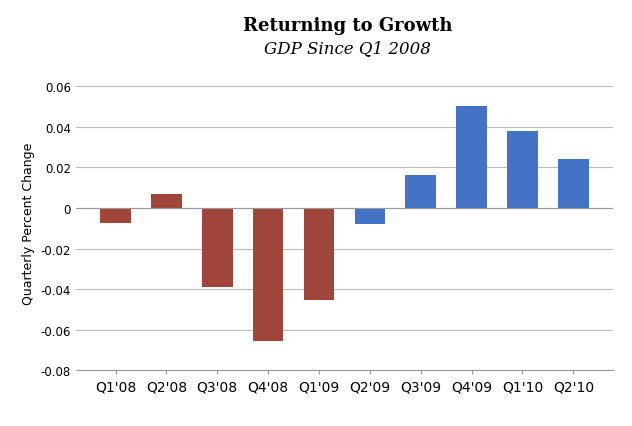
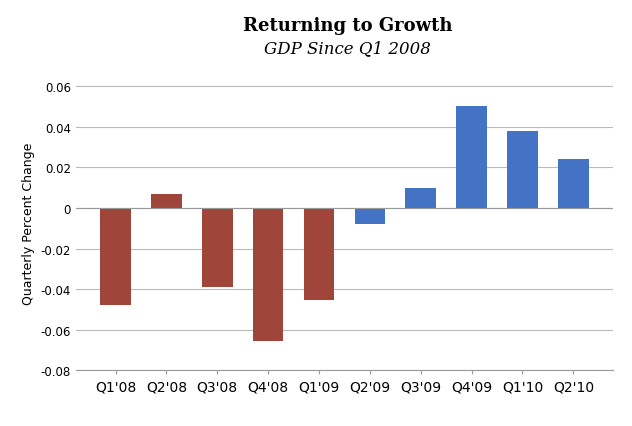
Q1'08: -0.0073 -> -0.0480
Q3'09: 0.0160 -> 0.0100
